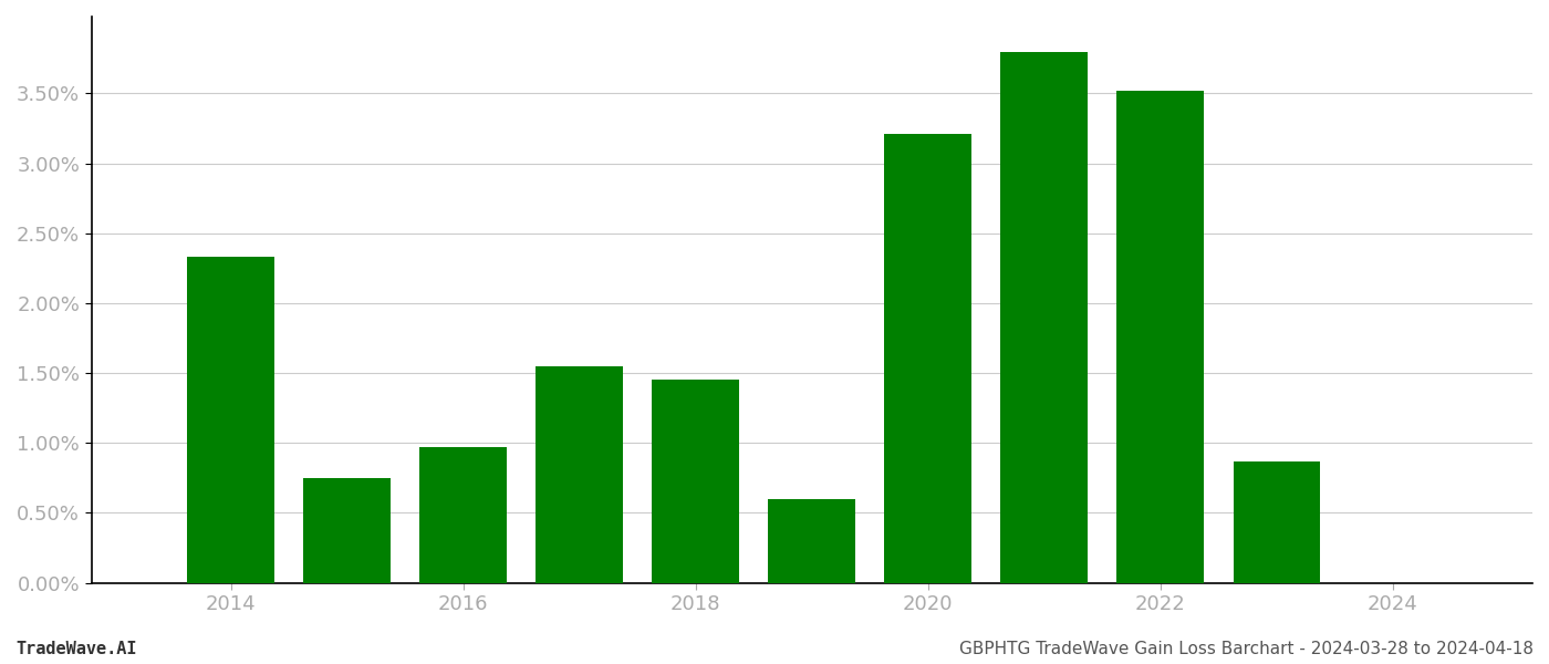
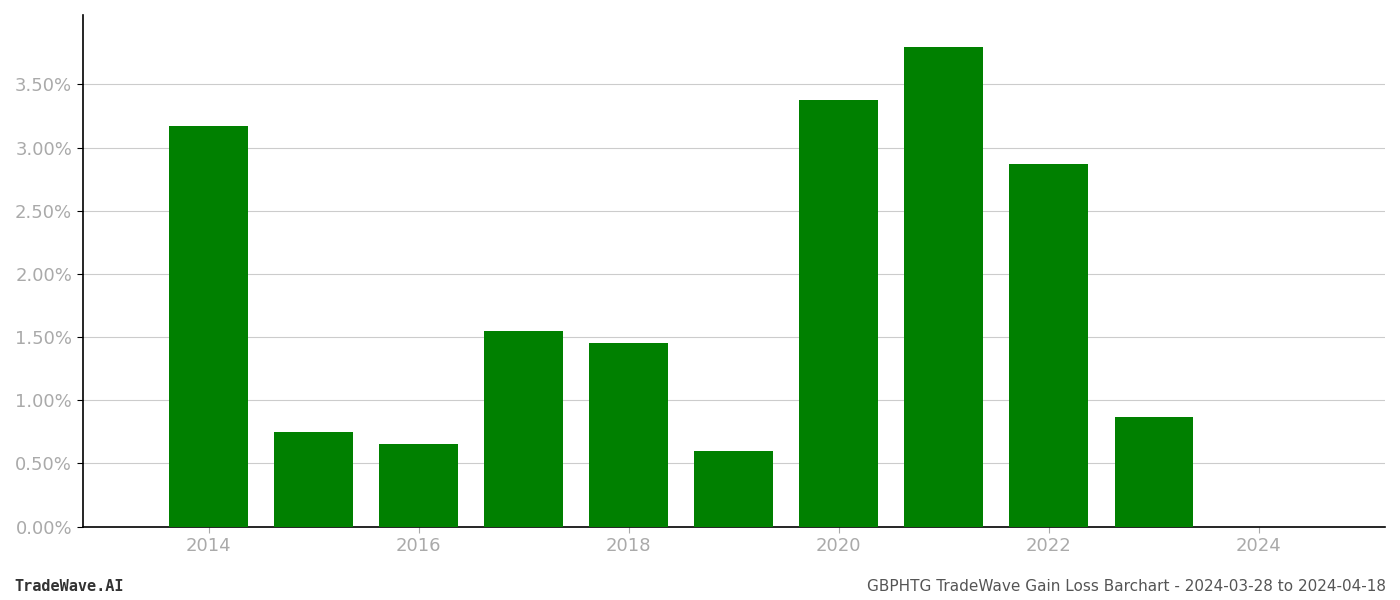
2014: 2.33% -> 3.17%
2016: 0.97% -> 0.65%
2020: 3.21% -> 3.38%
2022: 3.52% -> 2.87%
